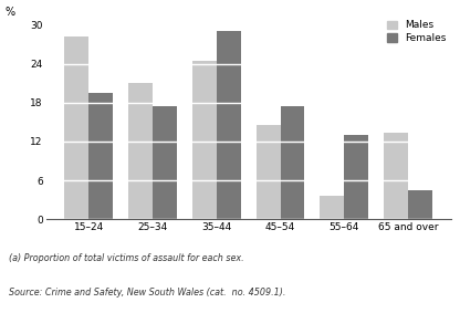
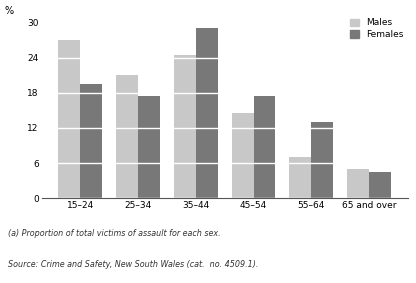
Males/15–24: 28.2 -> 27.0
Males/55–64: 3.6 -> 7.0
Males/65 and over: 13.4 -> 5.0
